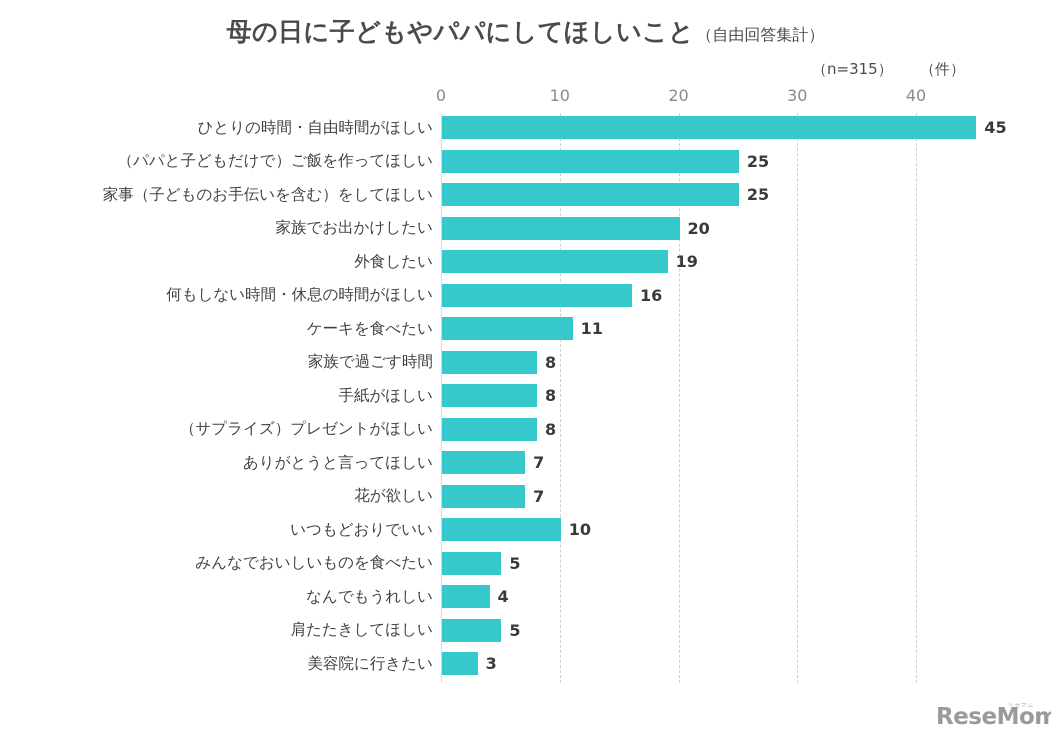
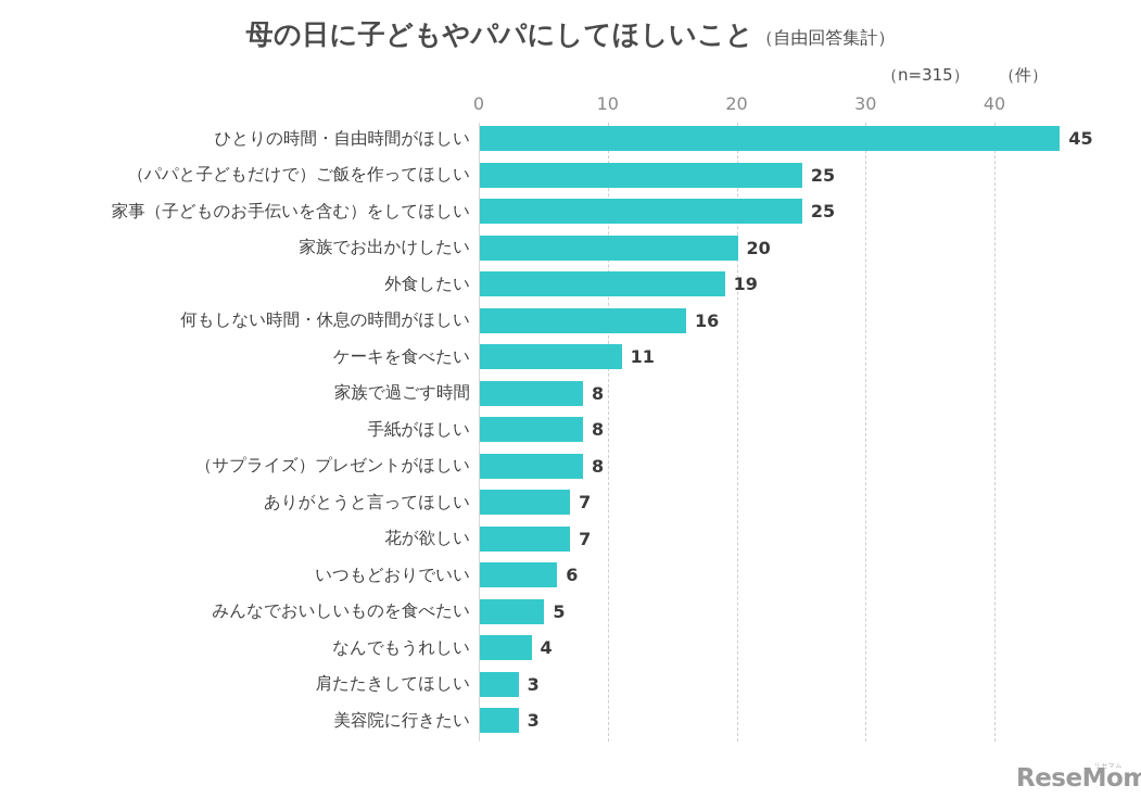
いつもどおりでいい: 10 -> 6
肩たたきしてほしい: 5 -> 3
